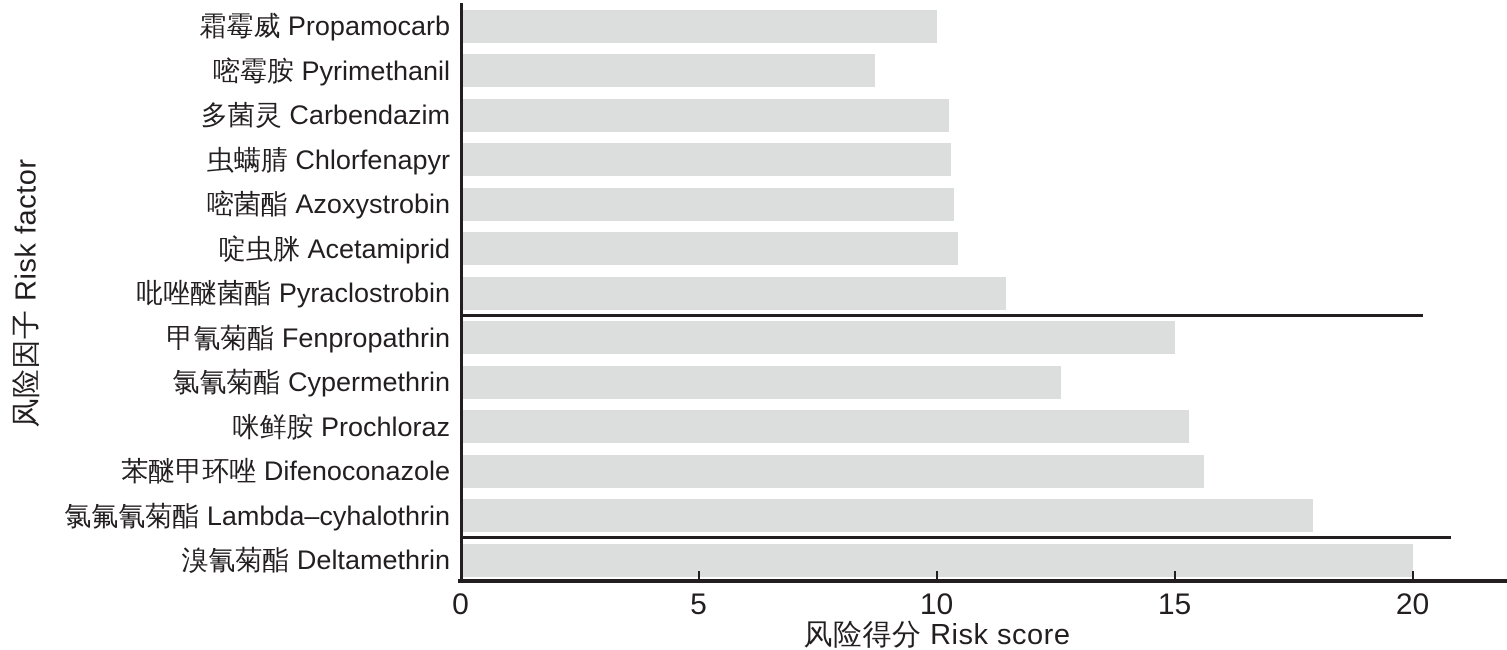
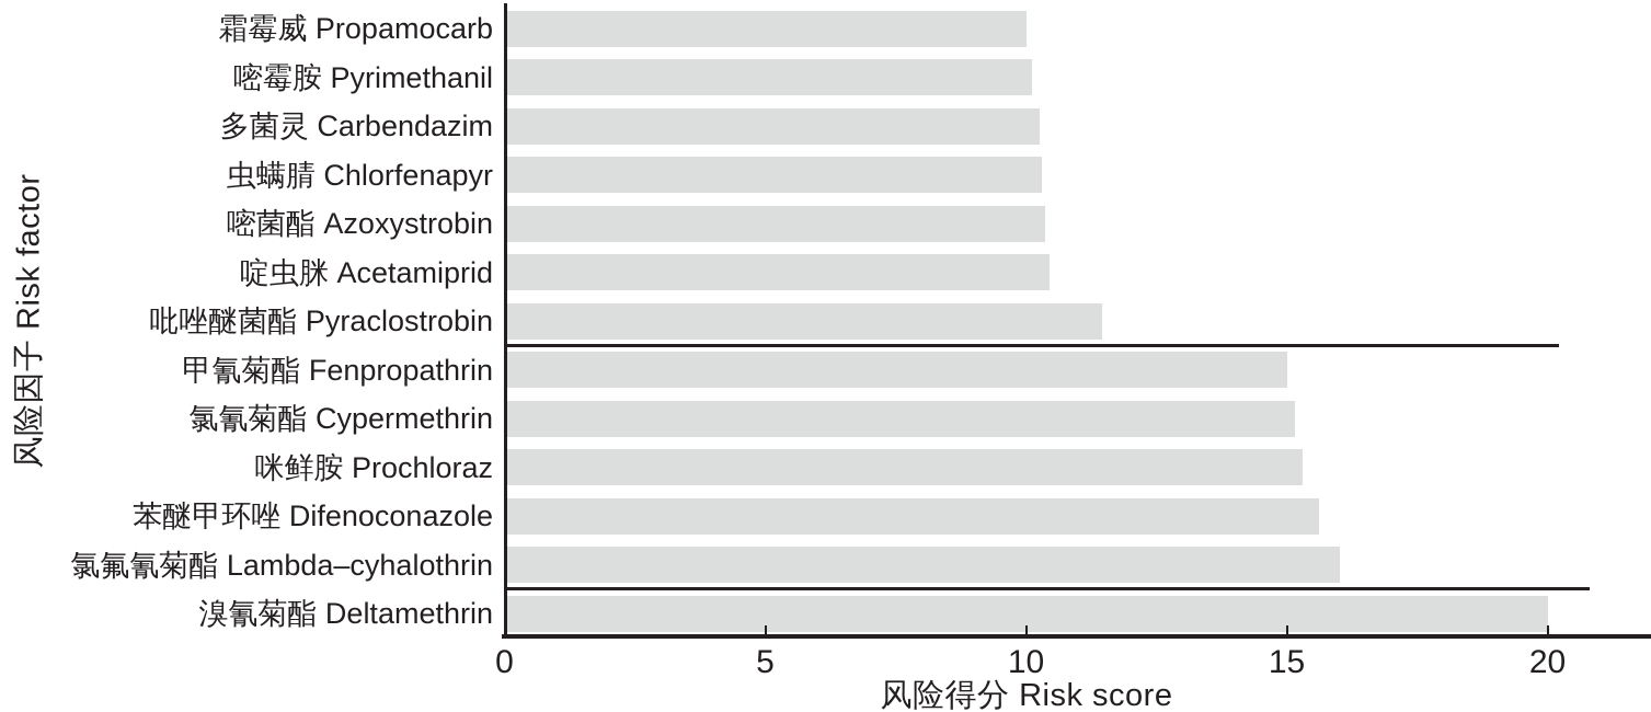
嘧霉胺 Pyrimethanil: 8.7 -> 10.1
氯氰菊酯 Cypermethrin: 12.6 -> 15.2
氯氟氰菊酯 Lambda–cyhalothrin: 17.9 -> 16.0
